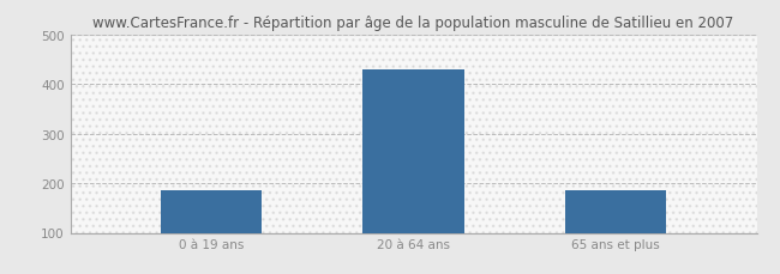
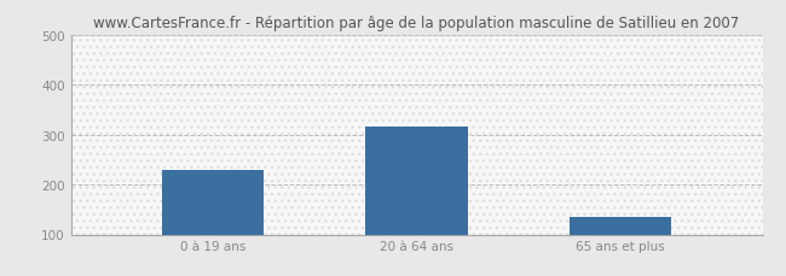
0 à 19 ans: 186 -> 230
20 à 64 ans: 430 -> 315
65 ans et plus: 186 -> 135
